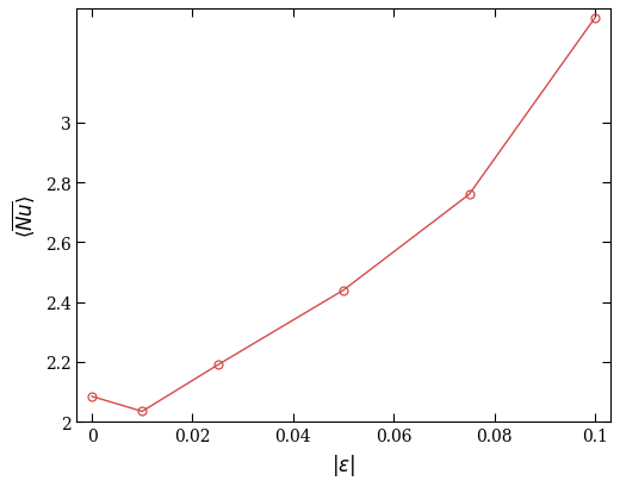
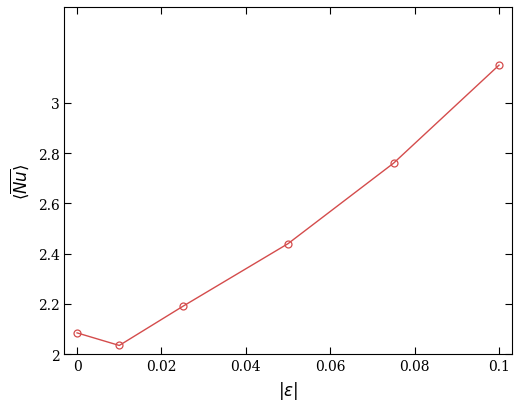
0.1: 3.350 -> 3.150
